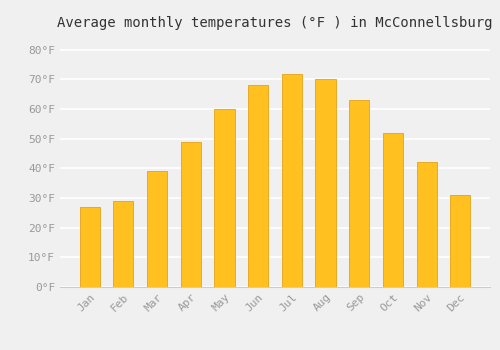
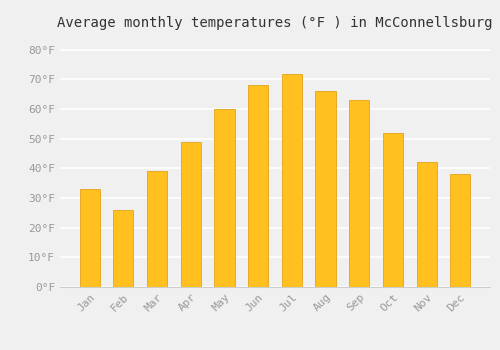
Jan: 27°F -> 33°F
Feb: 29°F -> 26°F
Aug: 70°F -> 66°F
Dec: 31°F -> 38°F
